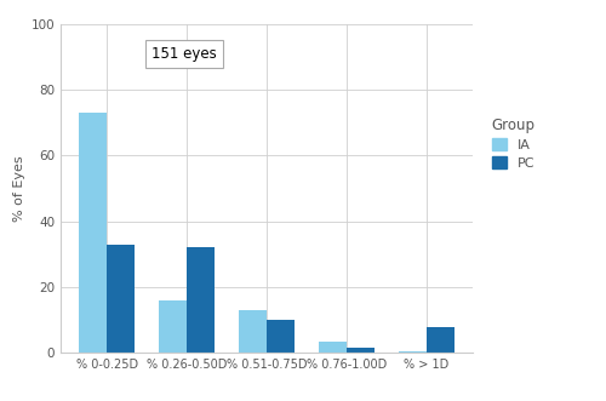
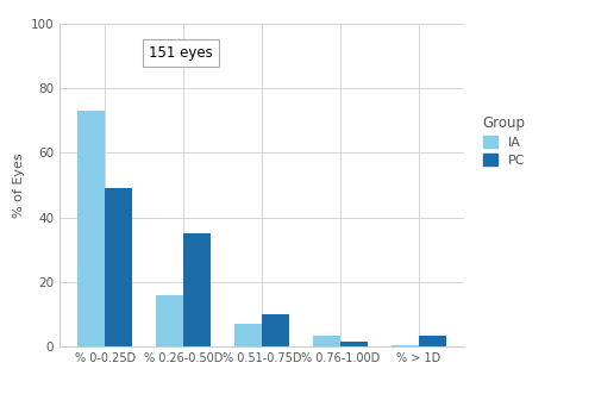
PC/% 0-0.25D: 33.0 -> 49.0
PC/% 0.26-0.50D: 32.0 -> 35.0
IA/% 0.51-0.75D: 13.0 -> 7.0
PC/% > 1D: 8.0 -> 3.5
